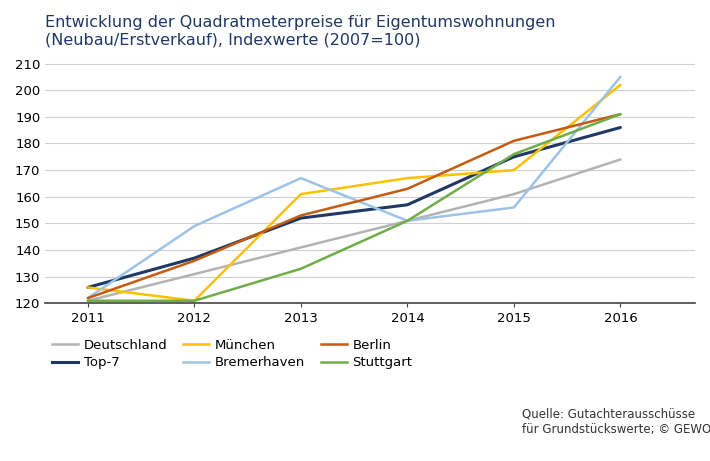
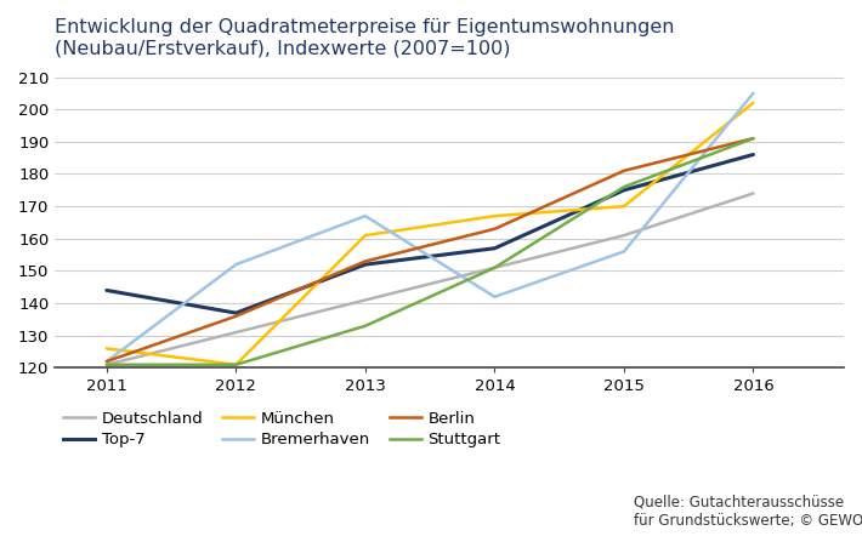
Top-7/2011: 126 -> 144
Bremerhaven/2012: 149 -> 152
Bremerhaven/2014: 151 -> 142
